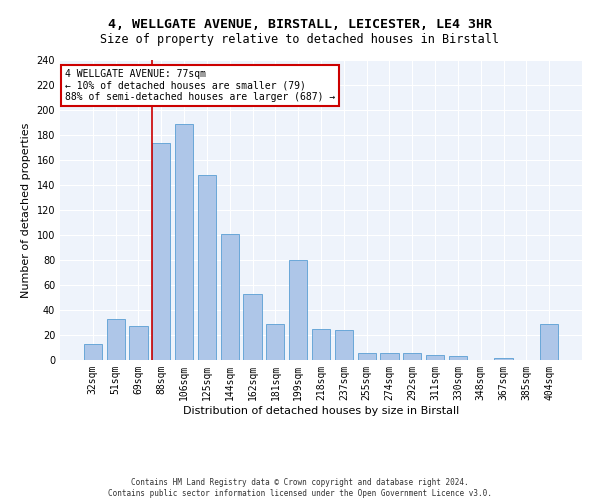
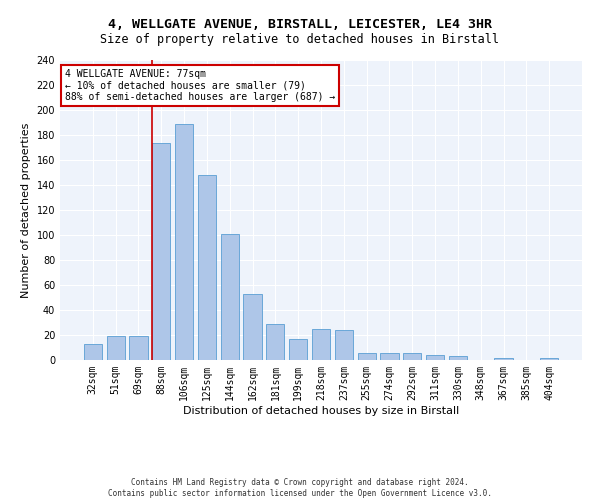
51sqm: 33 -> 19
69sqm: 27 -> 19
199sqm: 80 -> 17
404sqm: 29 -> 2
